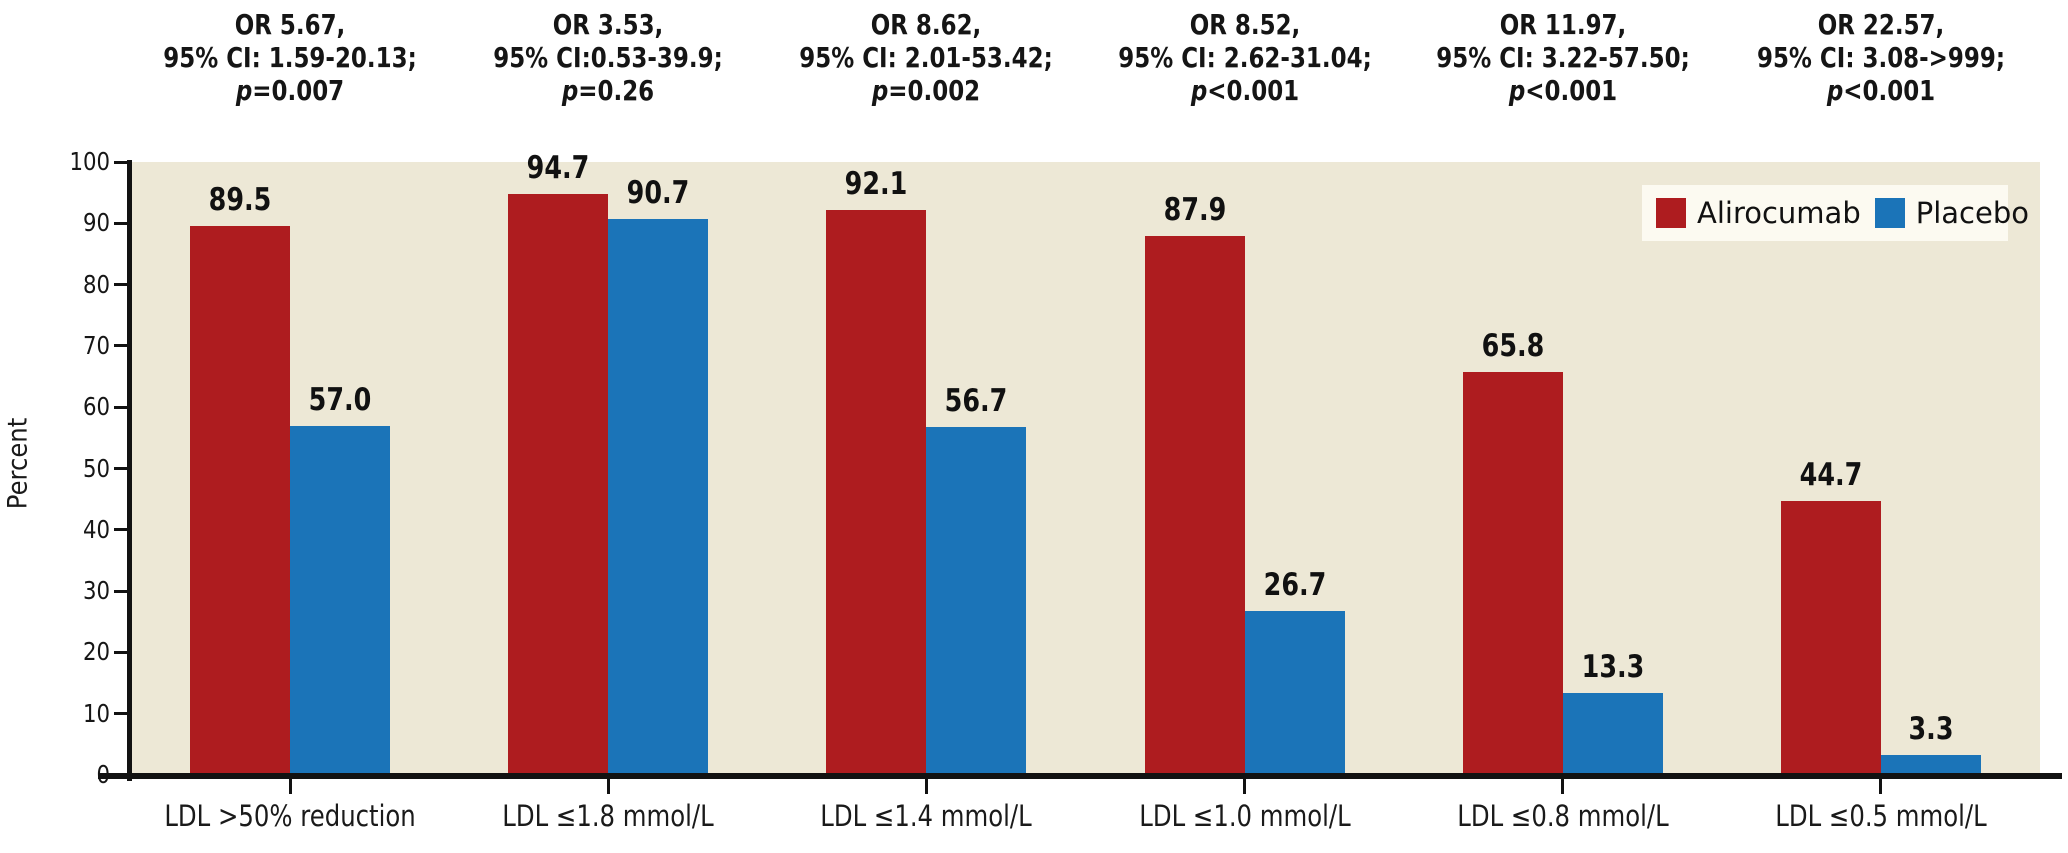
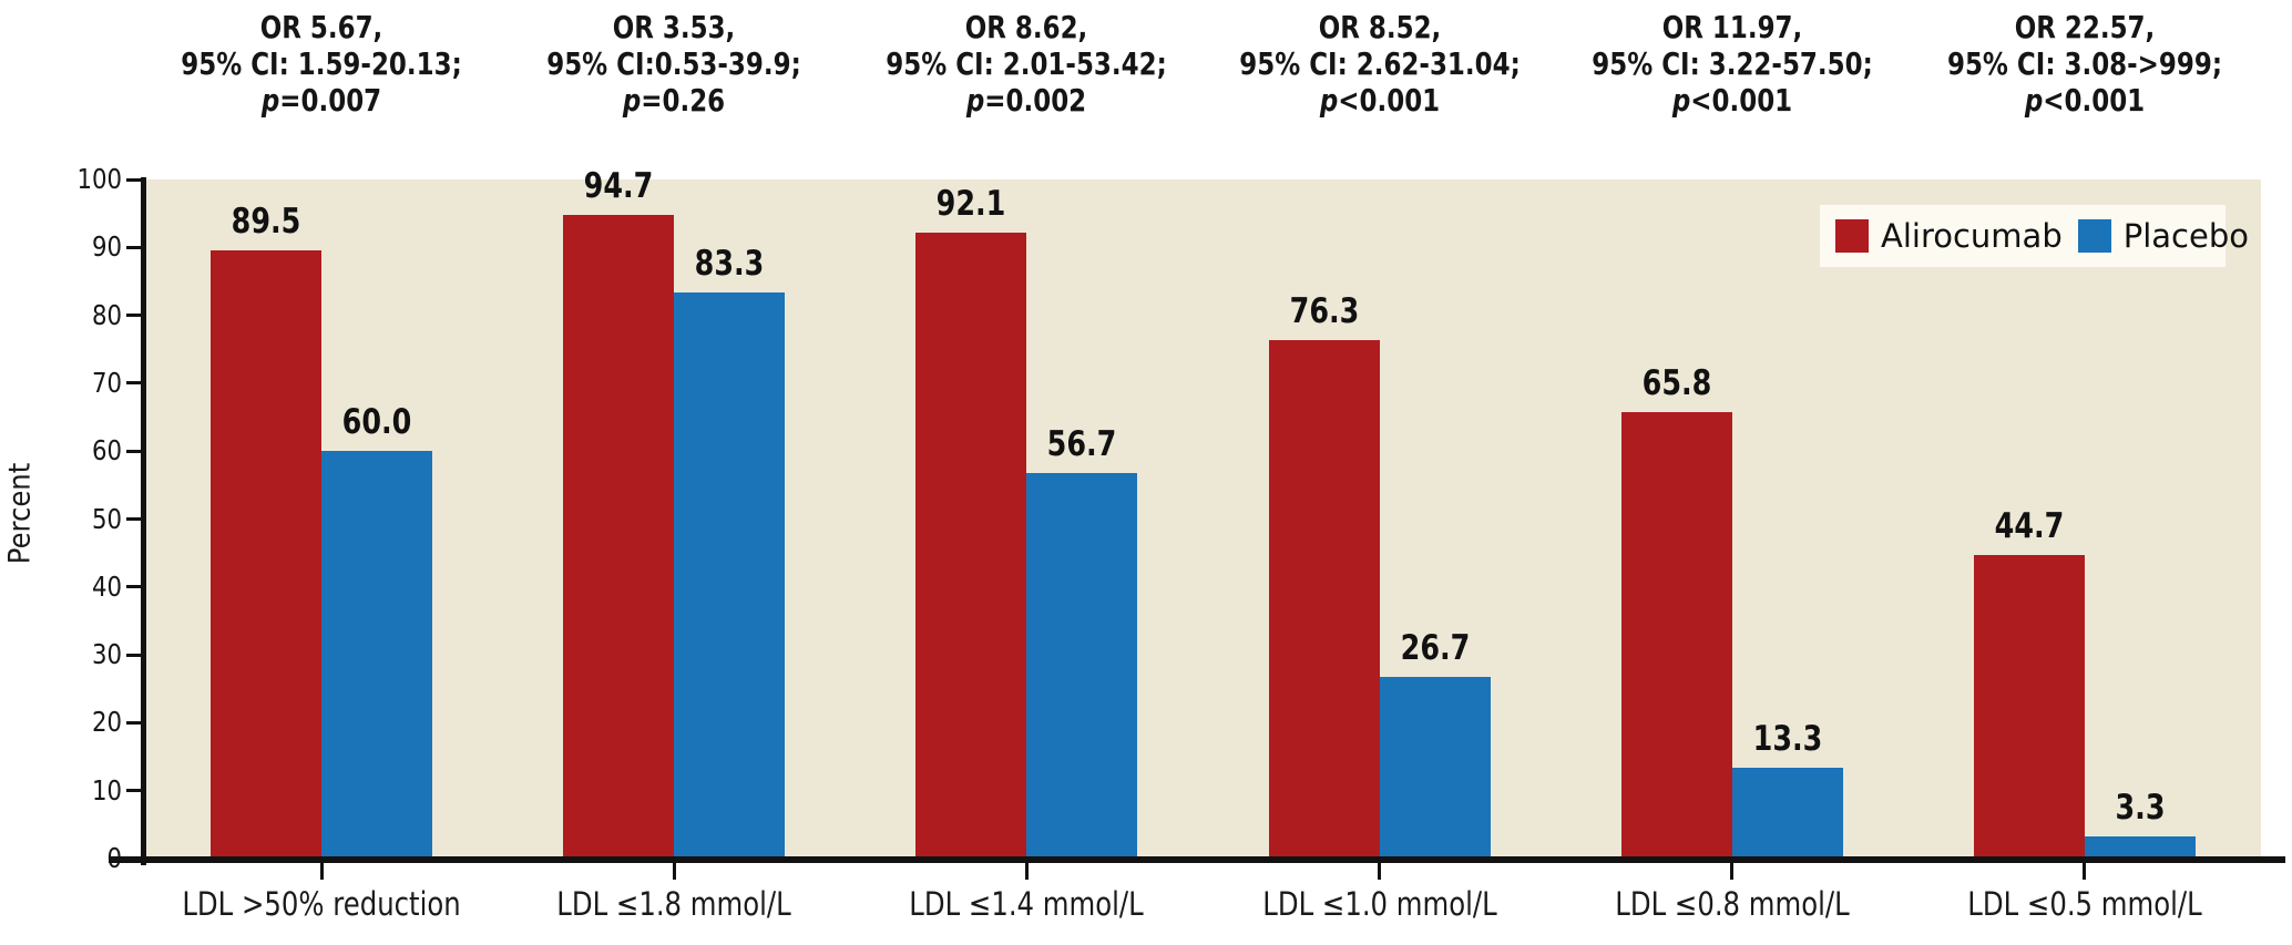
Placebo/LDL >50% reduction: 57.0 -> 60.0
Placebo/LDL ≤1.8 mmol/L: 90.7 -> 83.3
Alirocumab/LDL ≤1.0 mmol/L: 87.9 -> 76.3
